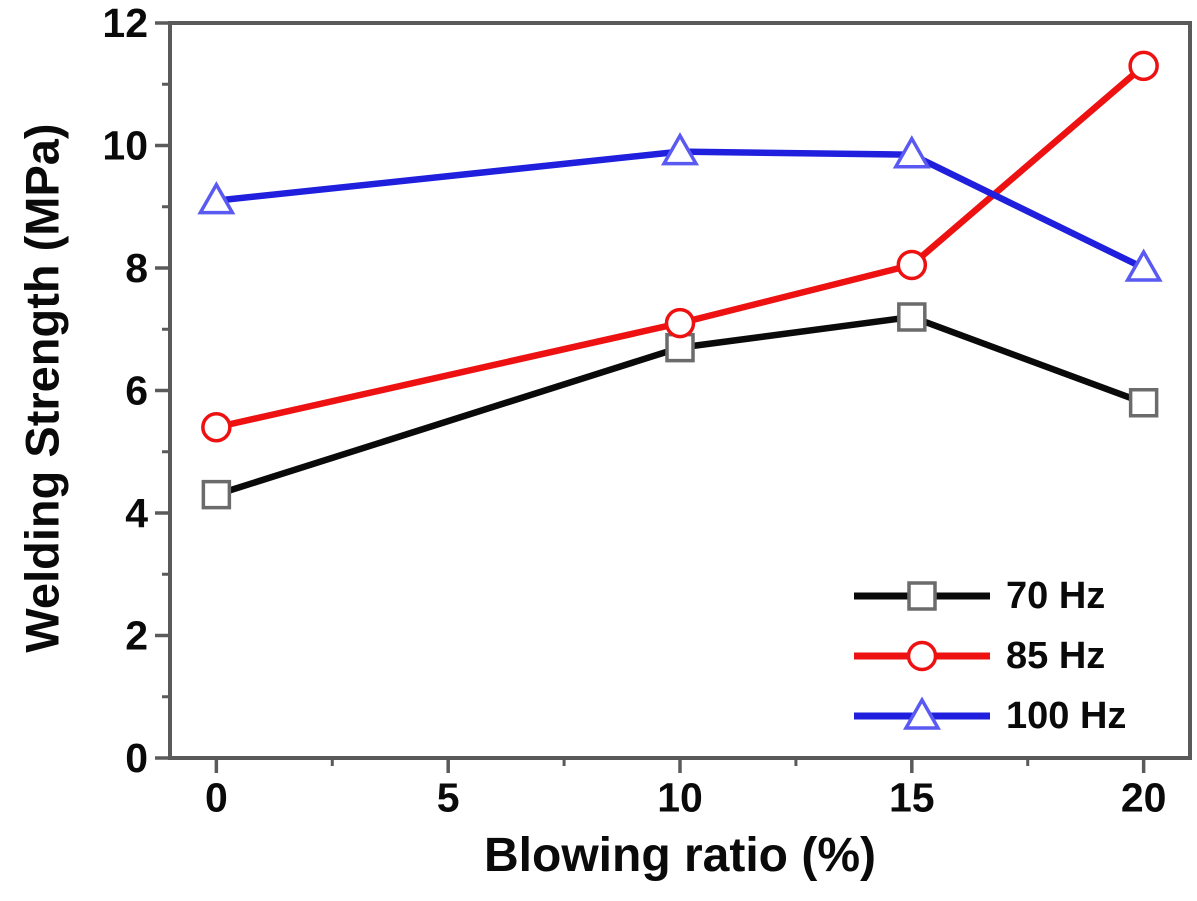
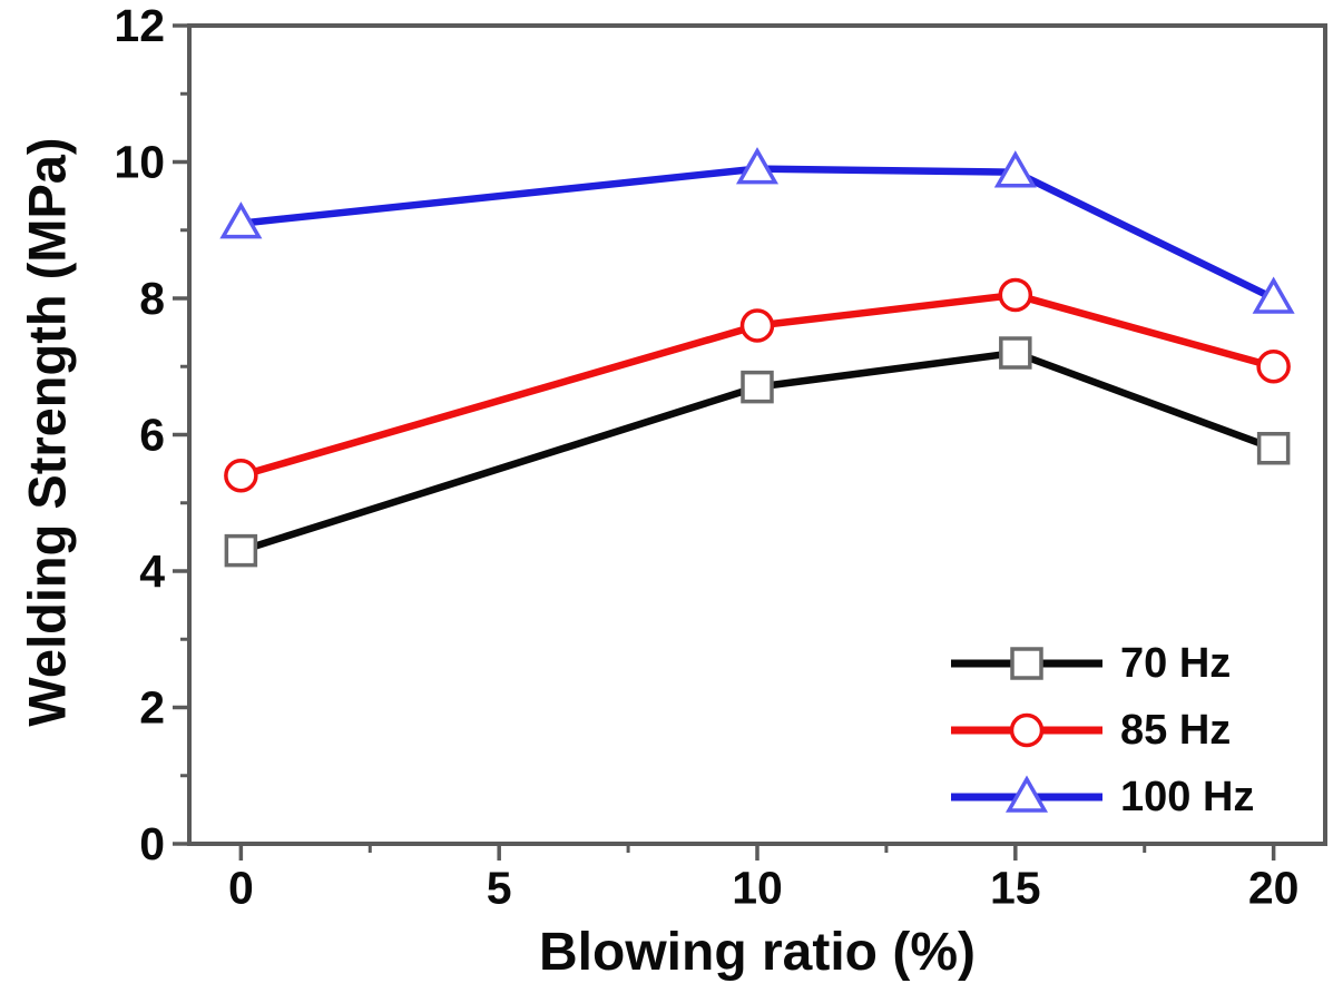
85 Hz/10: 7.1 -> 7.6
85 Hz/20: 11.3 -> 7.0
